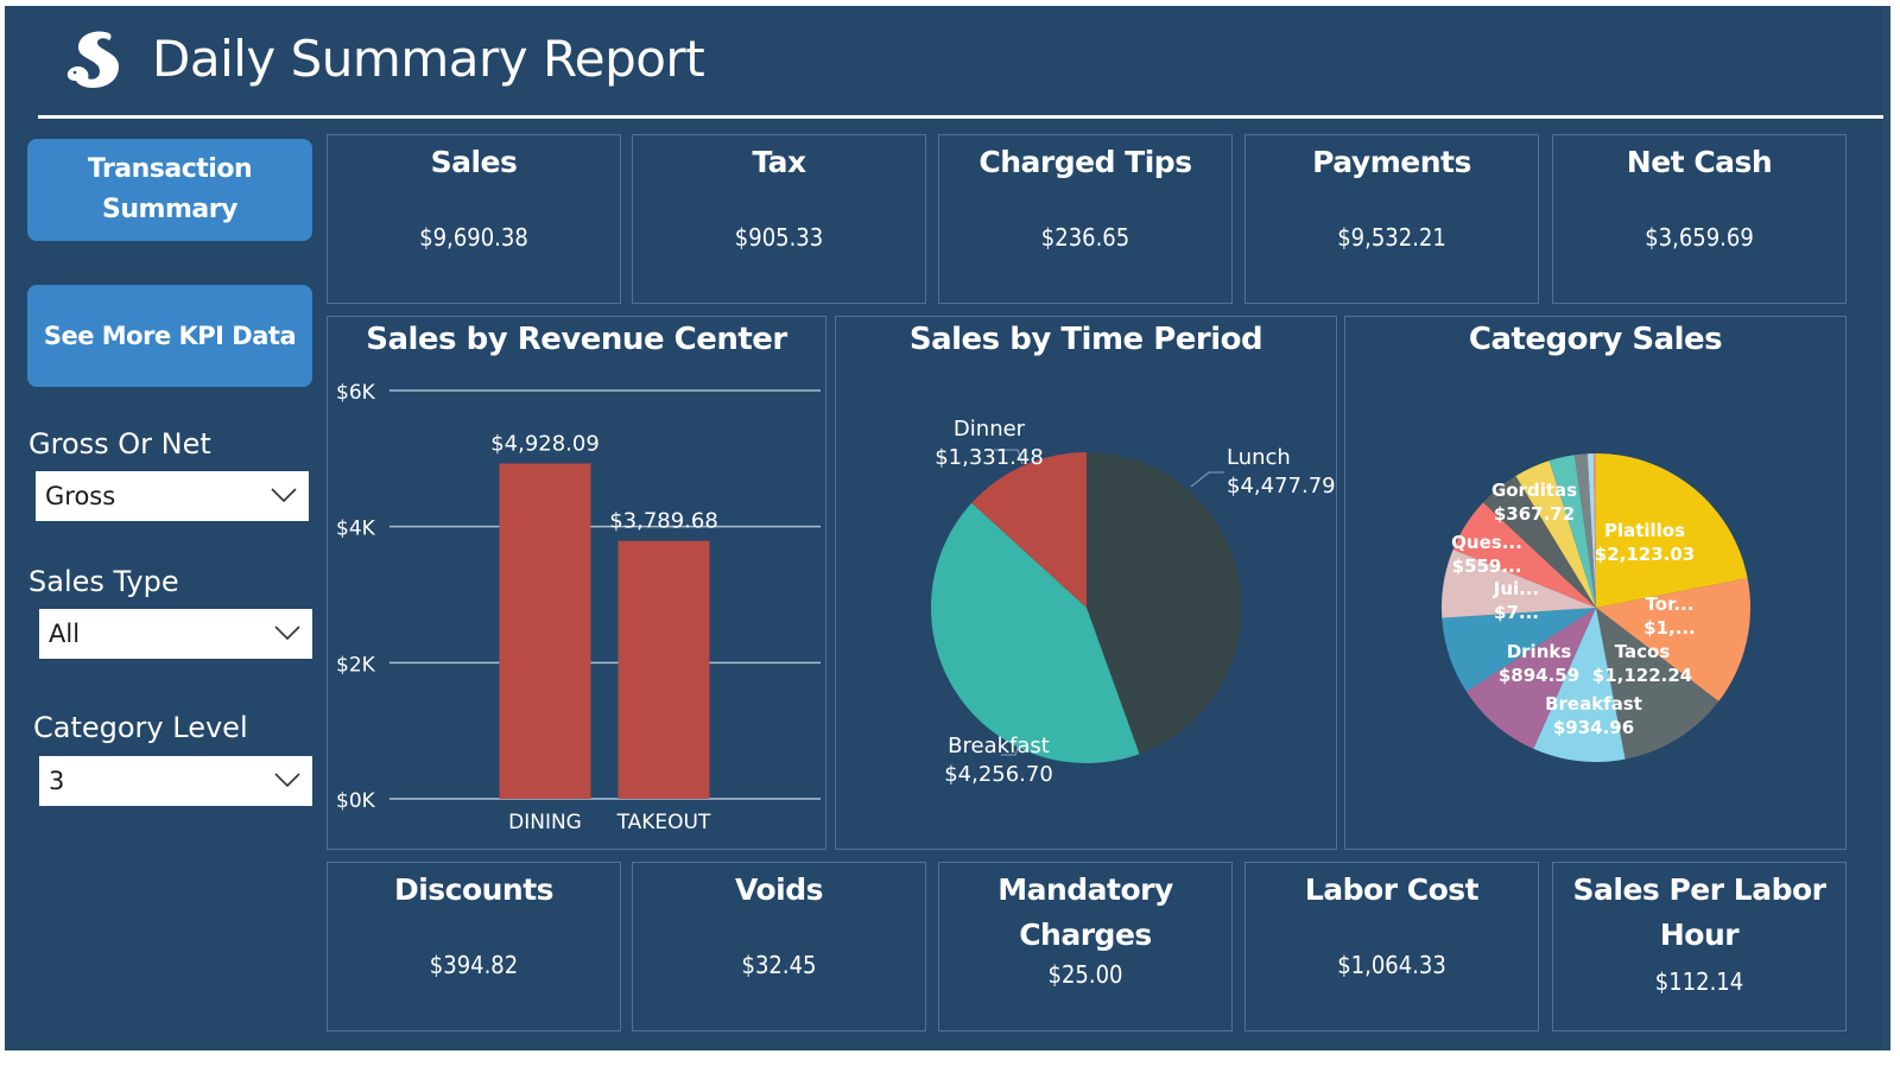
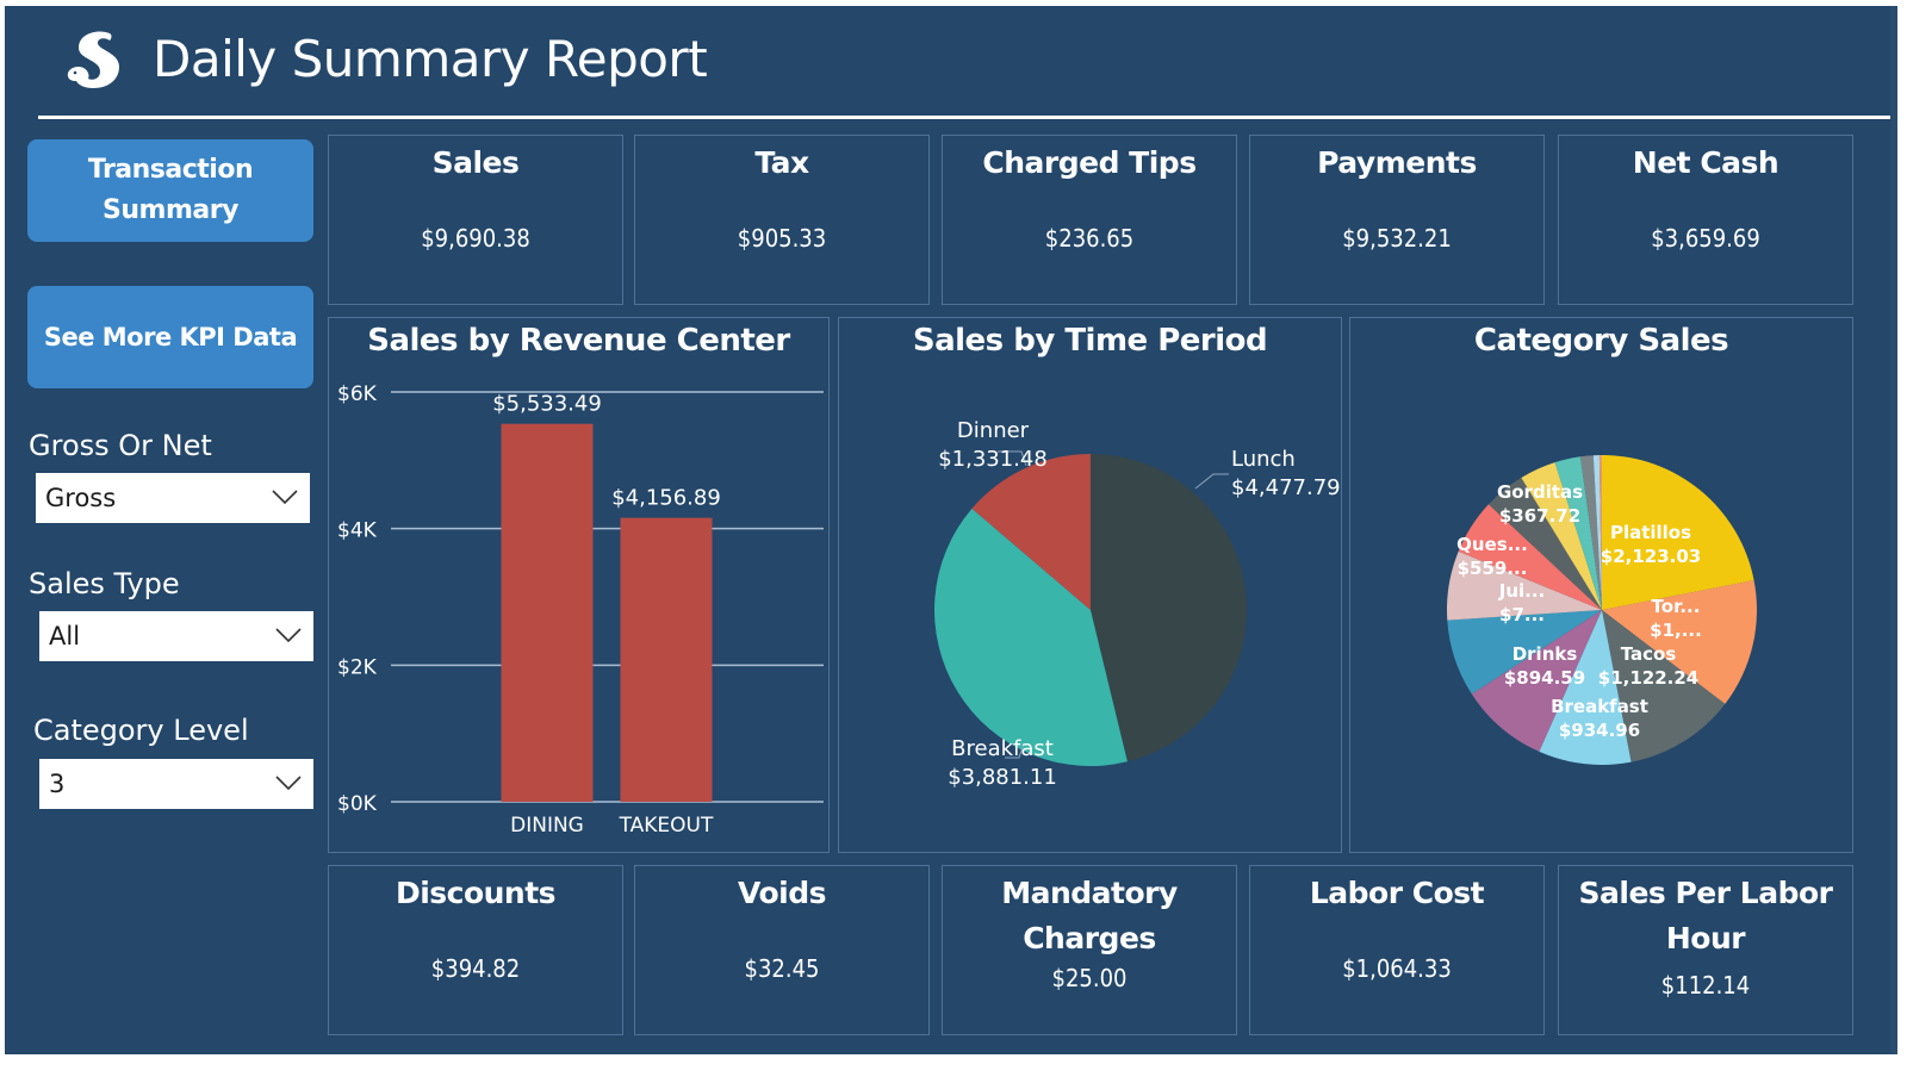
Sales by Revenue Center/DINING: $4,928.09 -> $5,533.49
Sales by Revenue Center/TAKEOUT: $3,789.68 -> $4,156.89
Sales by Time Period/Breakfast: $4,256.70 -> $3,881.11
